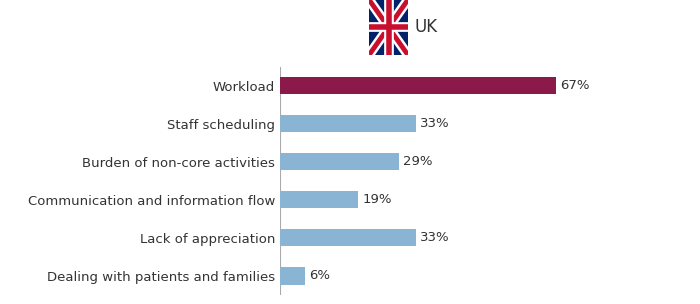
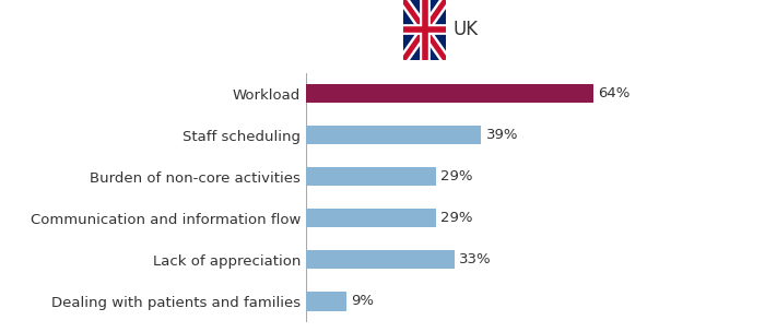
Workload: 67% -> 64%
Staff scheduling: 33% -> 39%
Communication and information flow: 19% -> 29%
Dealing with patients and families: 6% -> 9%
